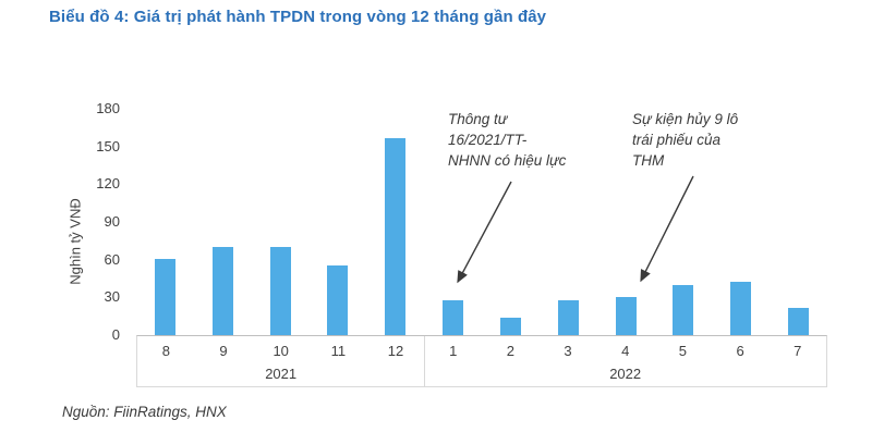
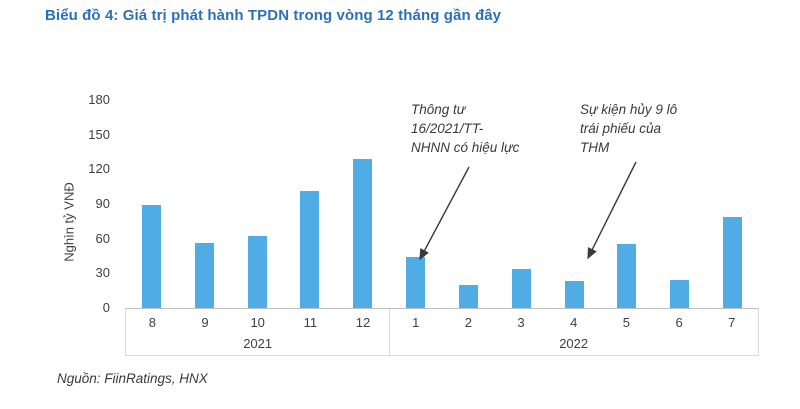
8: 61 -> 89
9: 70 -> 56
10: 70 -> 62
11: 55 -> 101
12: 157 -> 129
1: 28 -> 44
2: 14 -> 20
3: 28 -> 34
4: 30 -> 23
5: 40 -> 55
6: 42 -> 24
7: 22 -> 79
